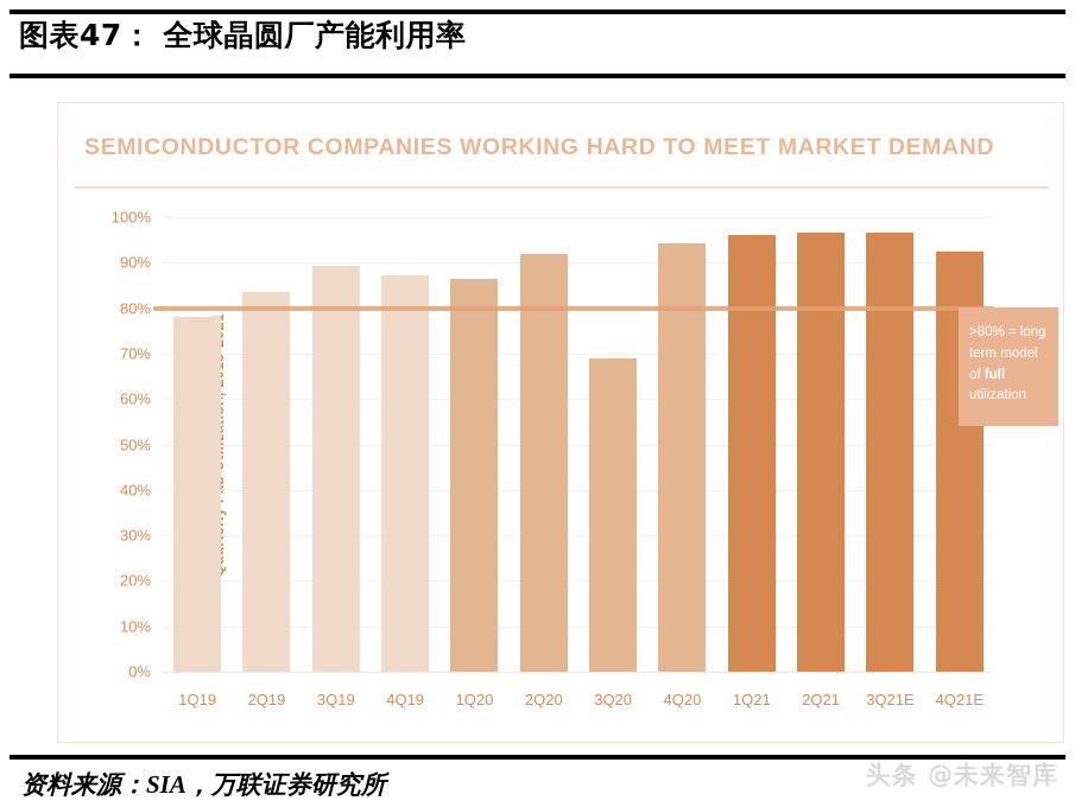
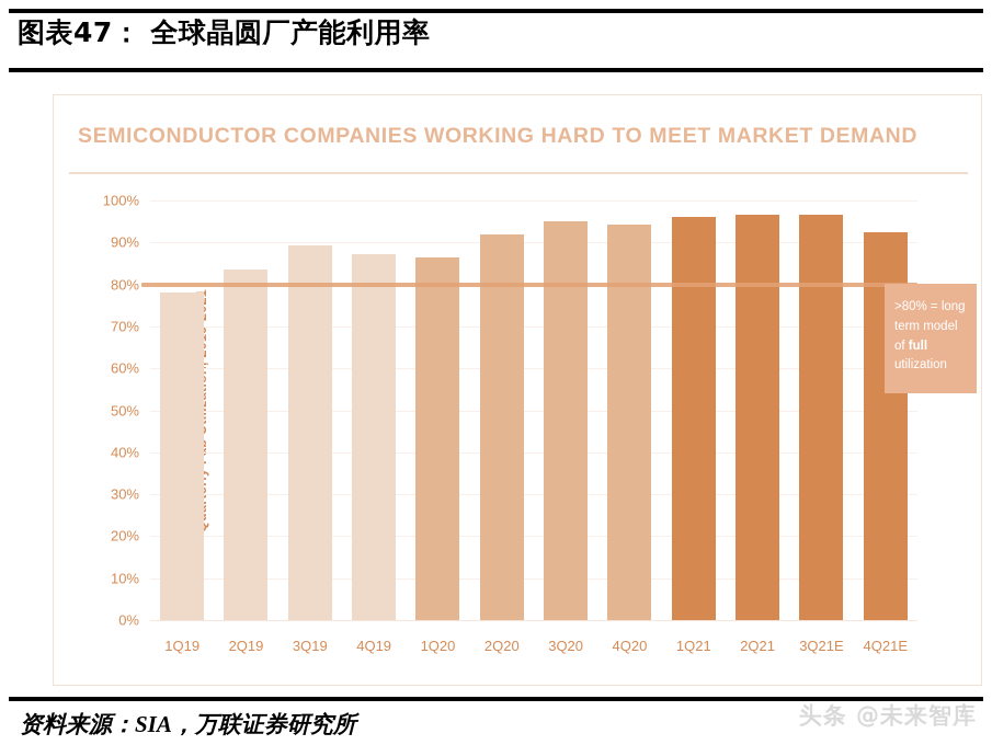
3Q20: 69% -> 95%
